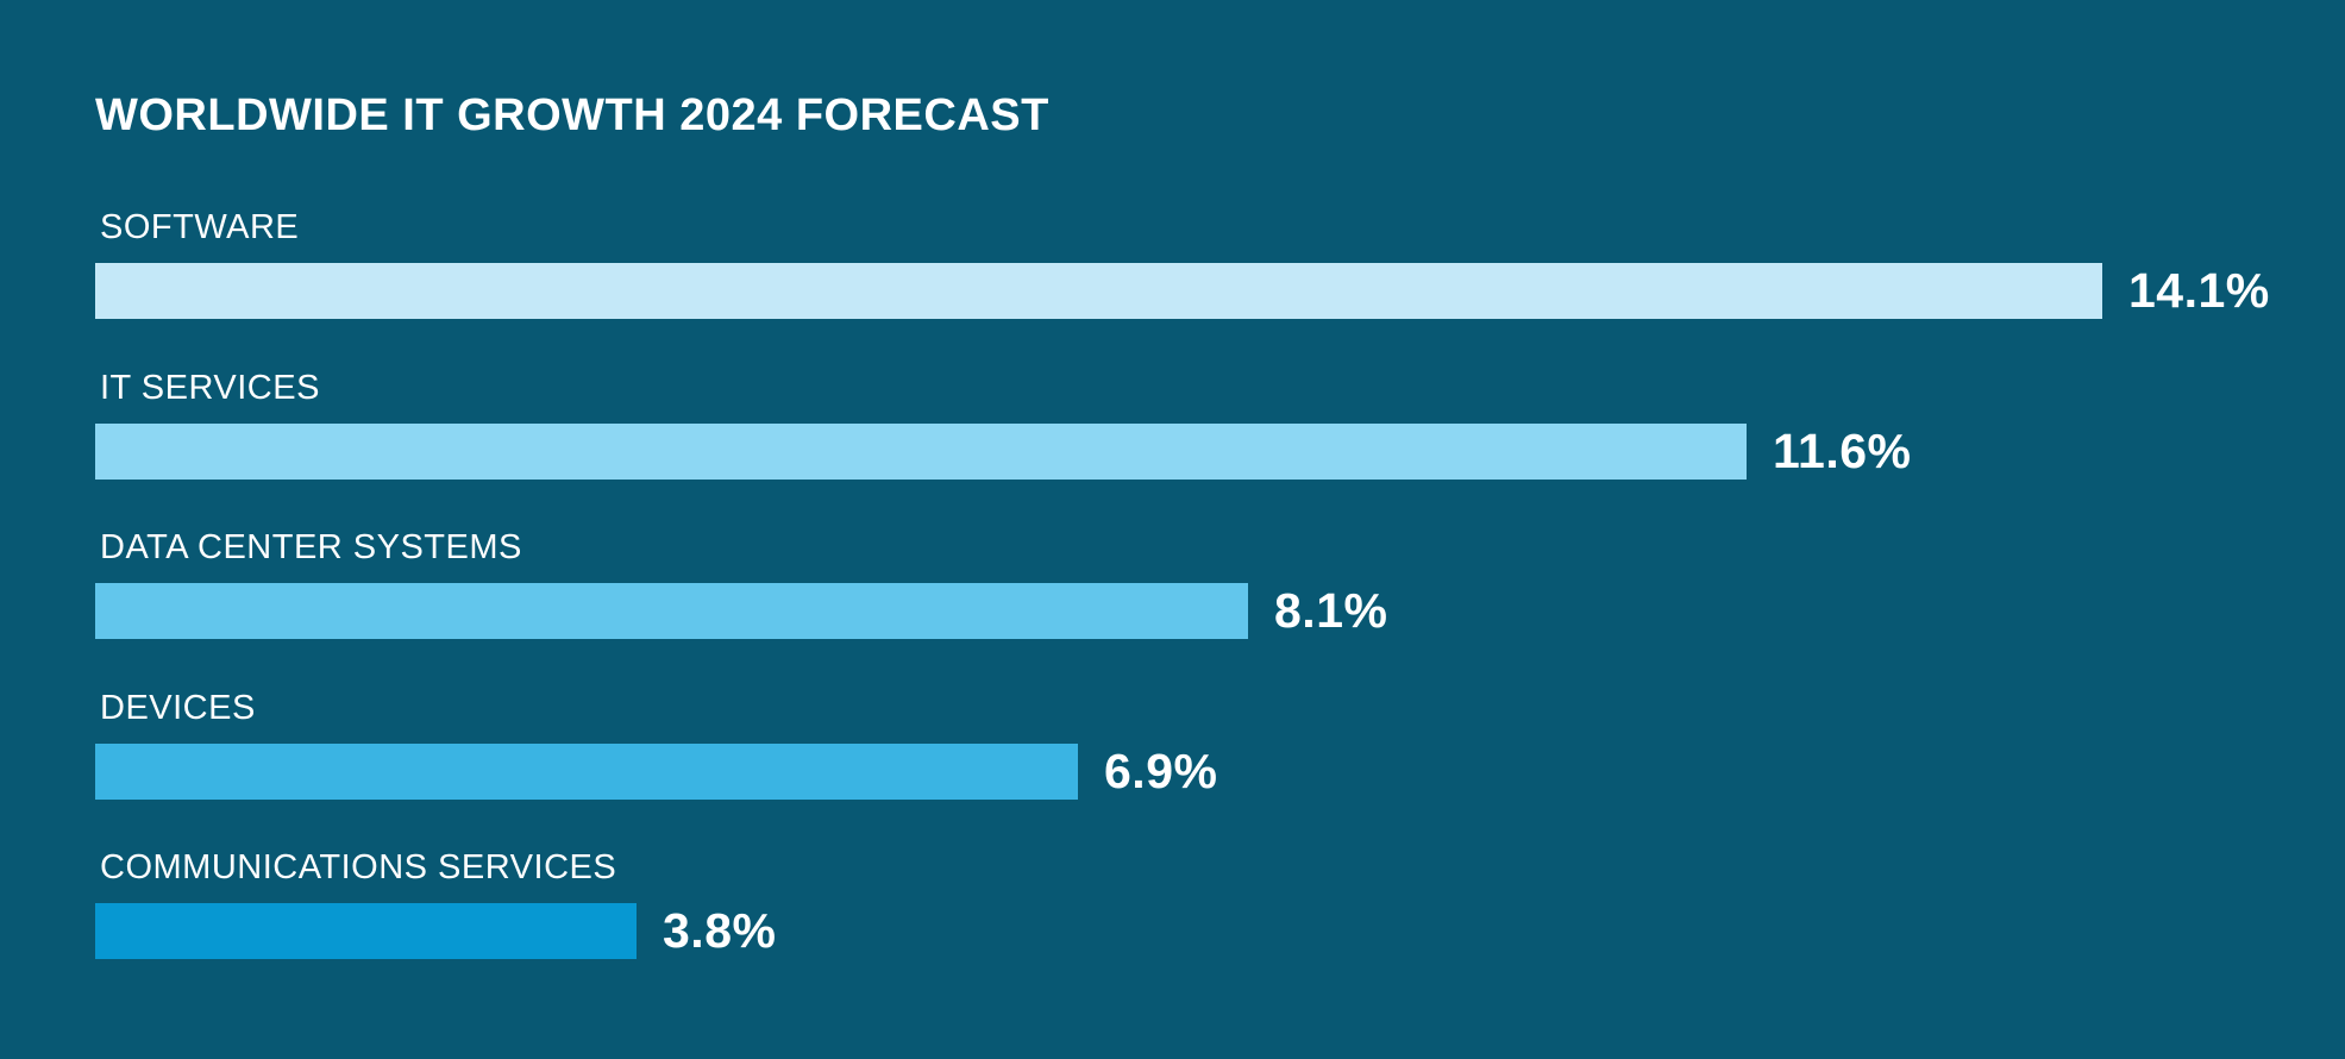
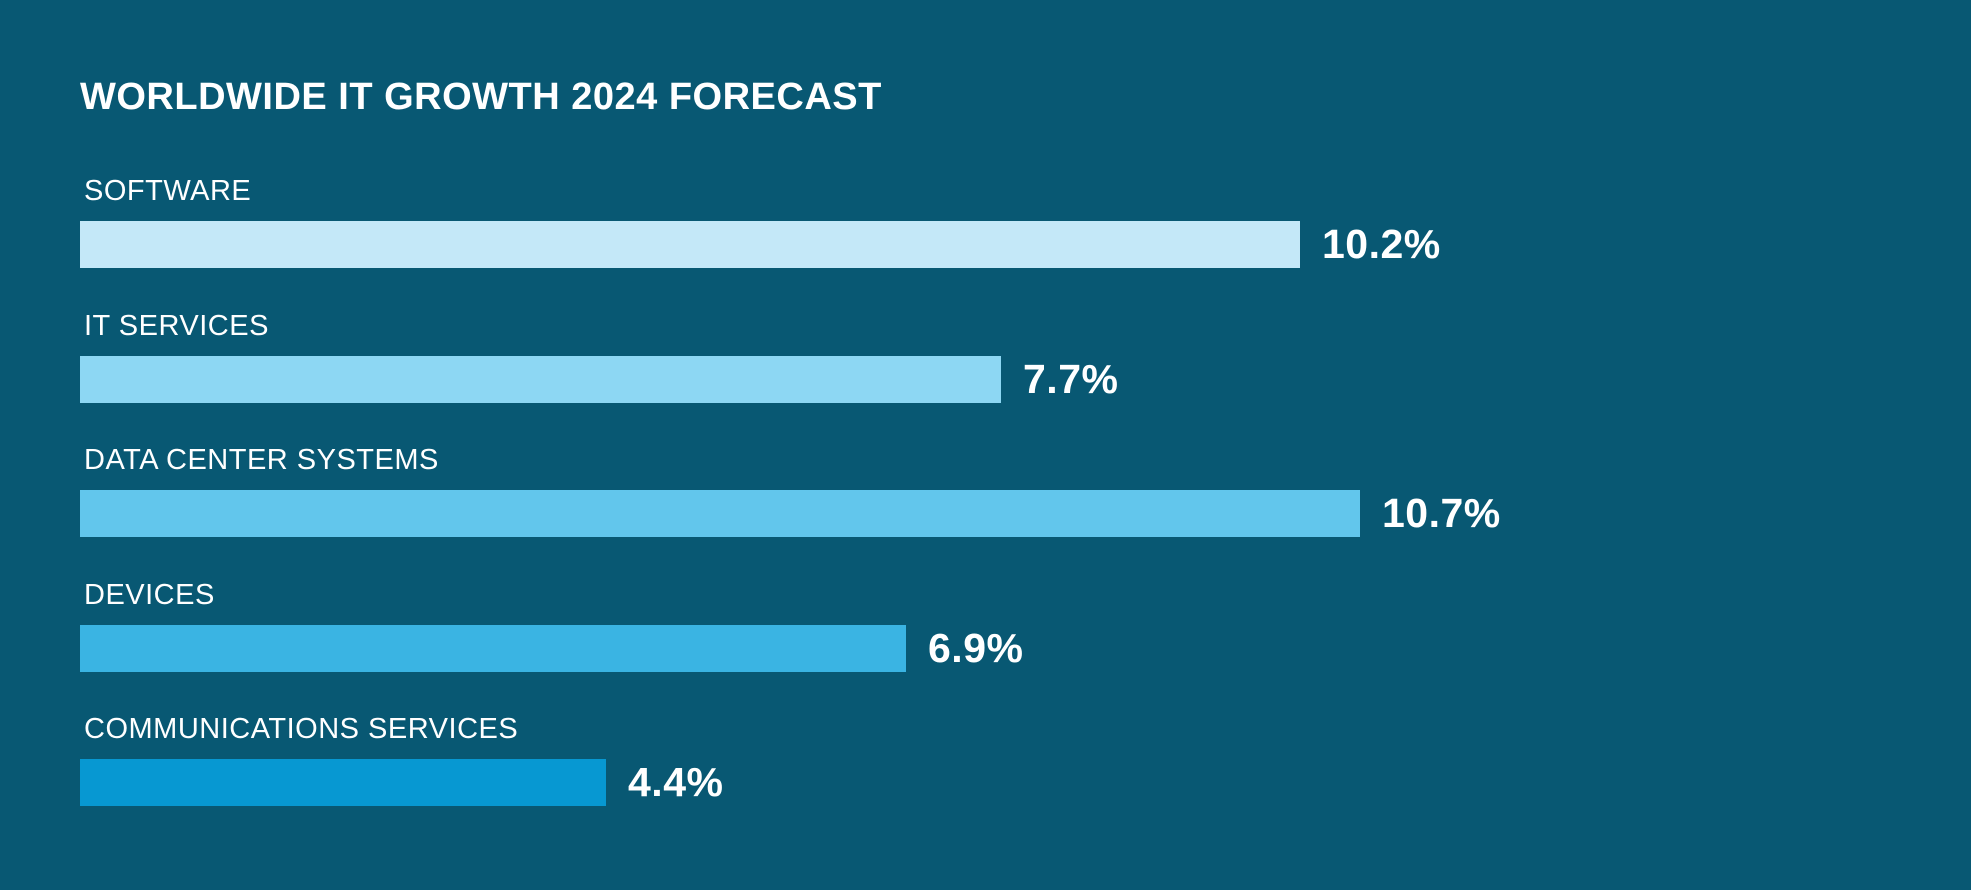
SOFTWARE: 14.1% -> 10.2%
IT SERVICES: 11.6% -> 7.7%
DATA CENTER SYSTEMS: 8.1% -> 10.7%
COMMUNICATIONS SERVICES: 3.8% -> 4.4%
